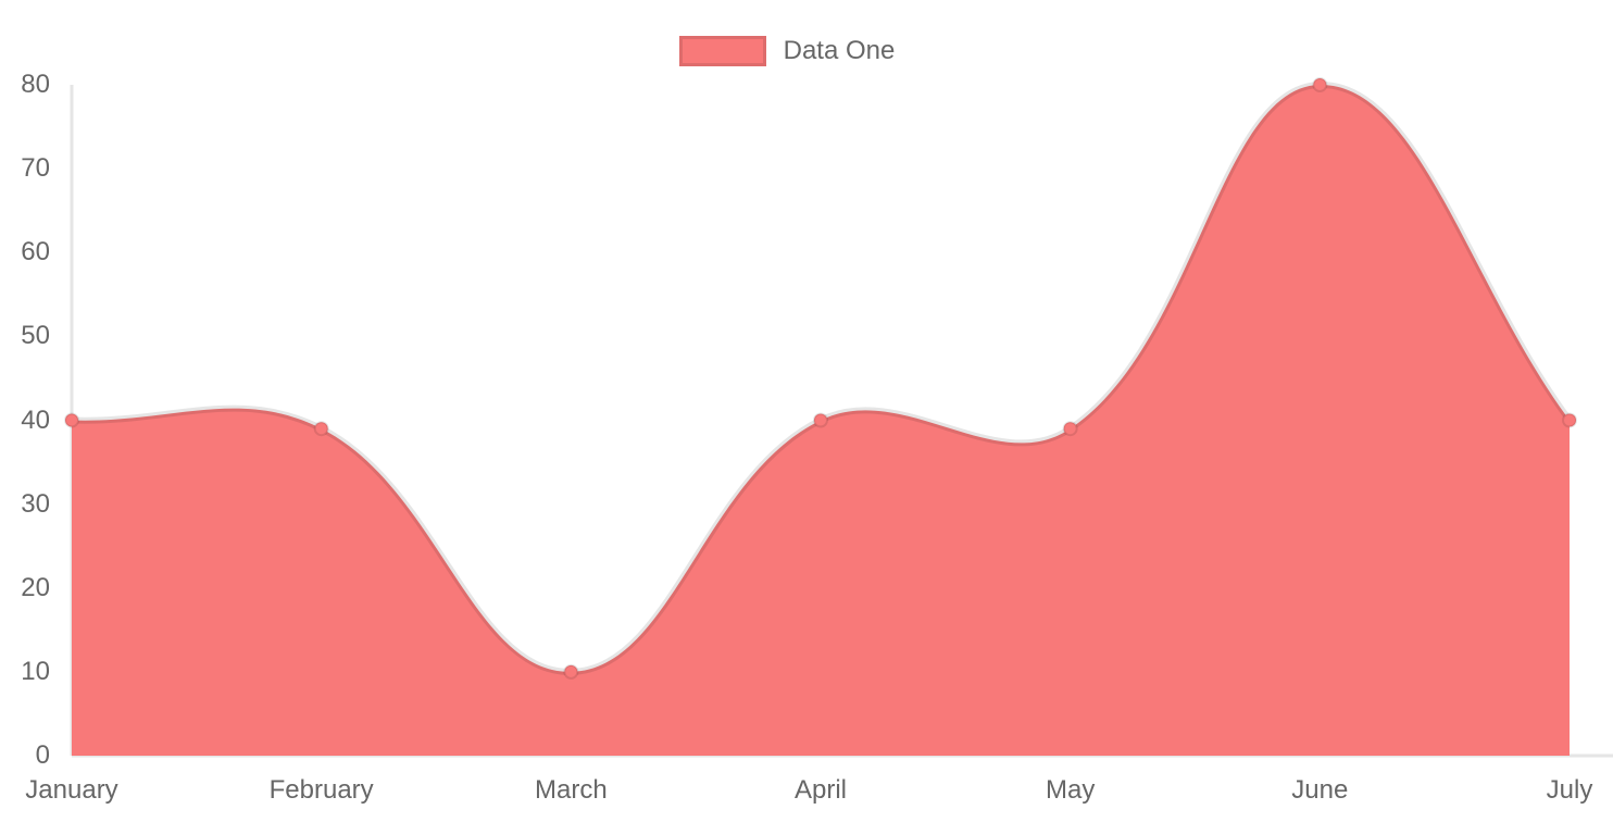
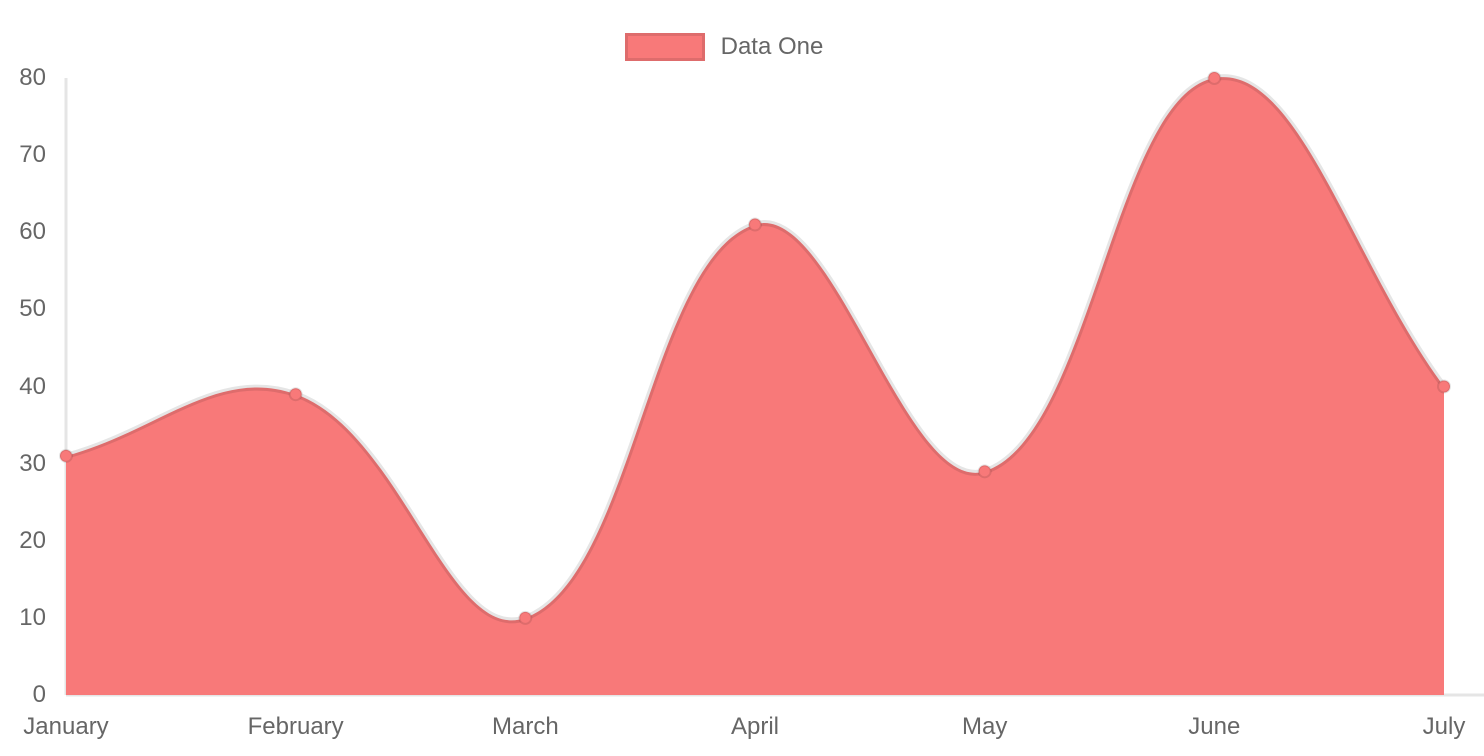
January: 40 -> 31
April: 40 -> 61
May: 39 -> 29
